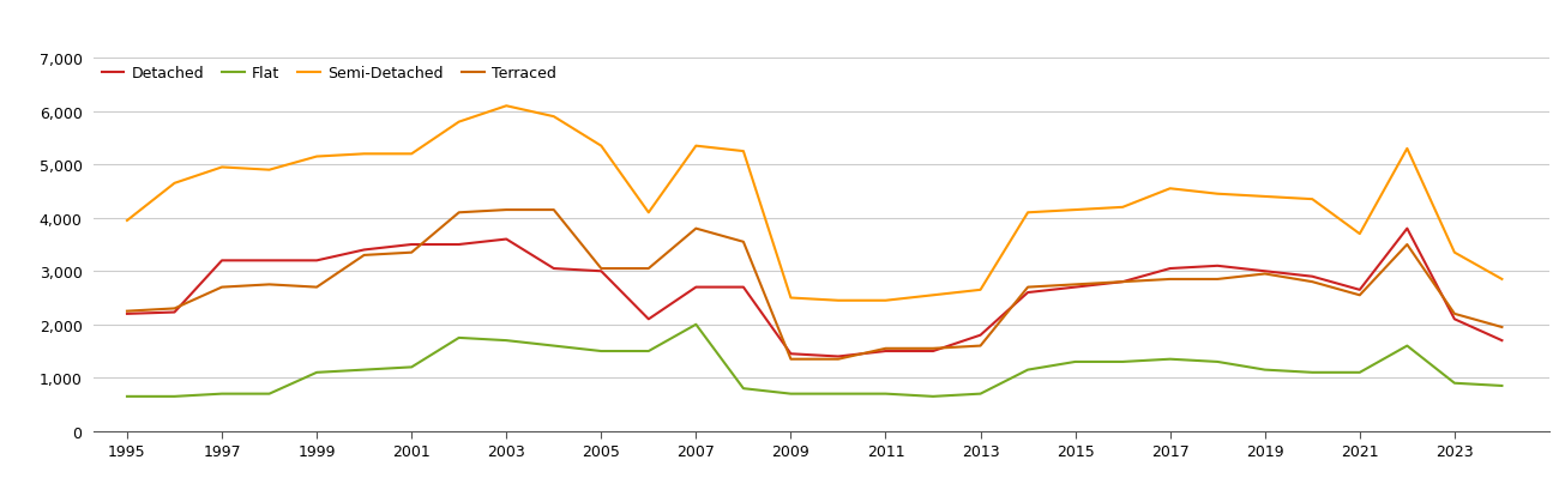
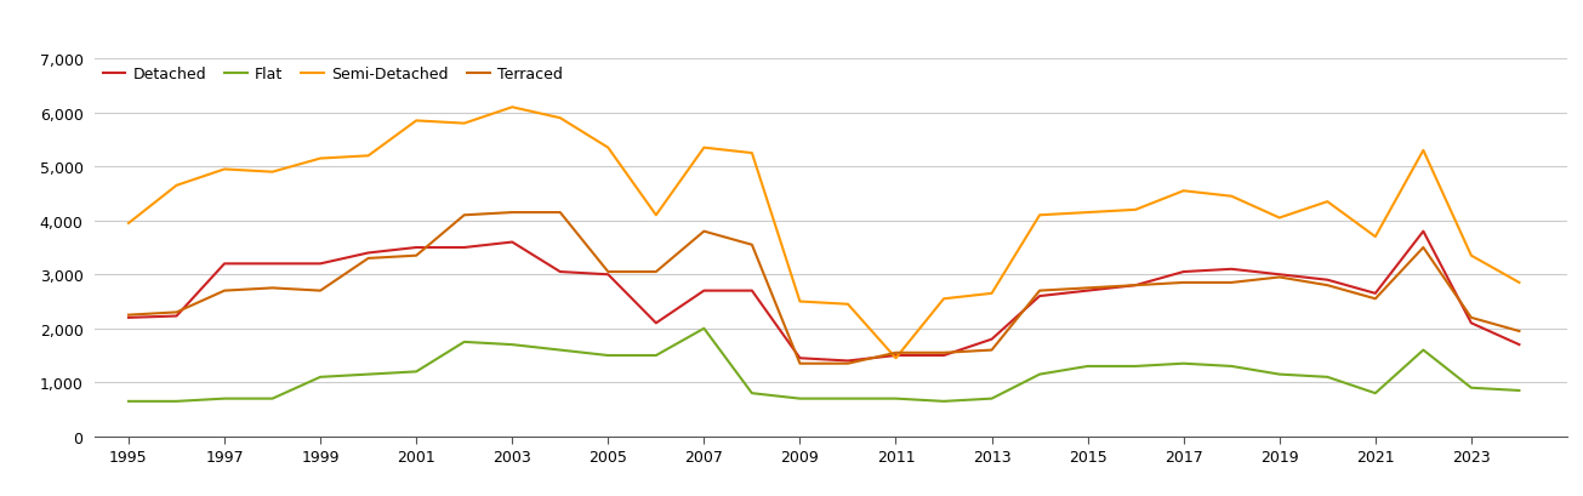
Semi-Detached/2001: 5,200 -> 5,850
Semi-Detached/2011: 2,450 -> 1,450
Semi-Detached/2019: 4,400 -> 4,050
Flat/2021: 1,100 -> 800
